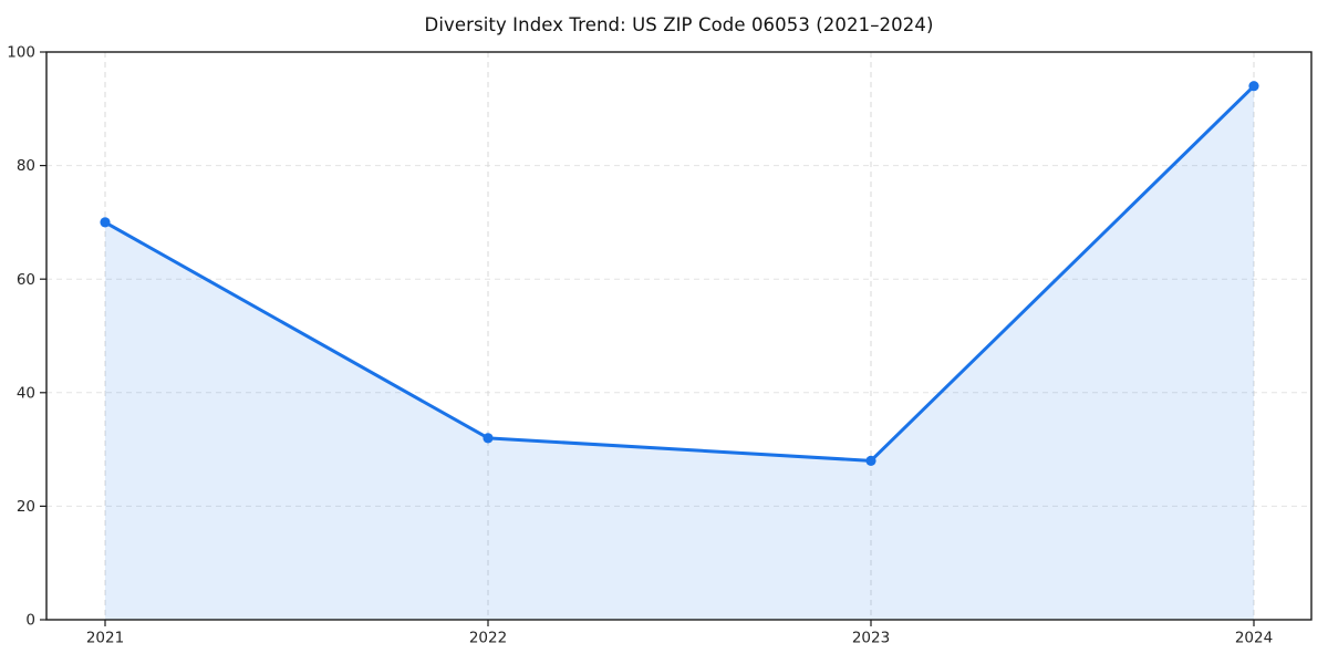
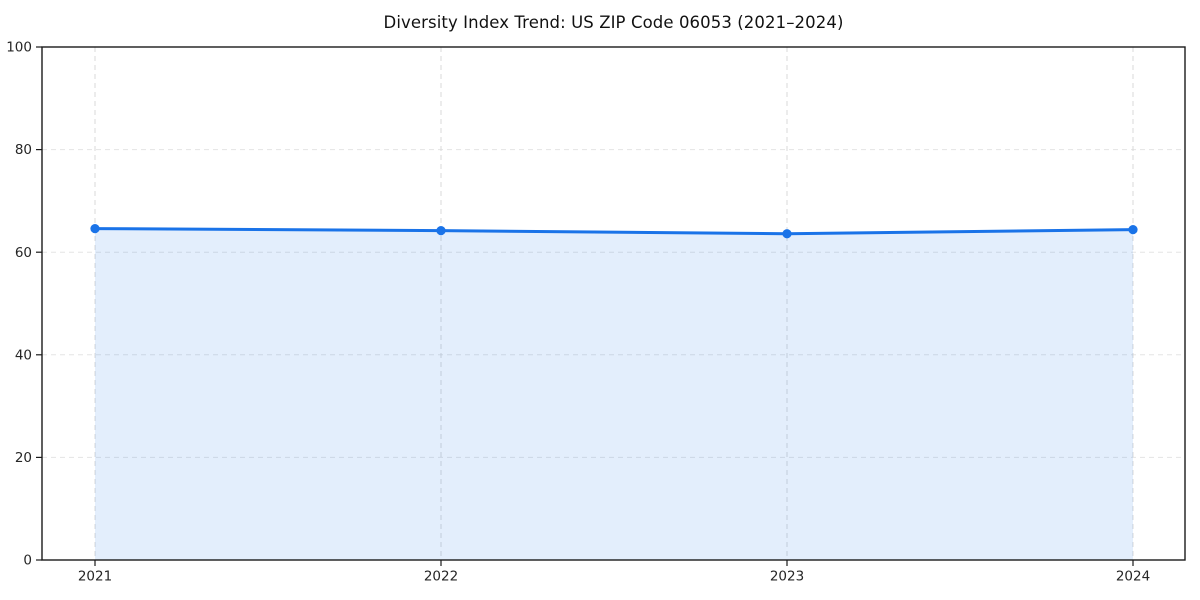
2021: 70 -> 65
2022: 32 -> 64
2023: 28 -> 64
2024: 94 -> 64
